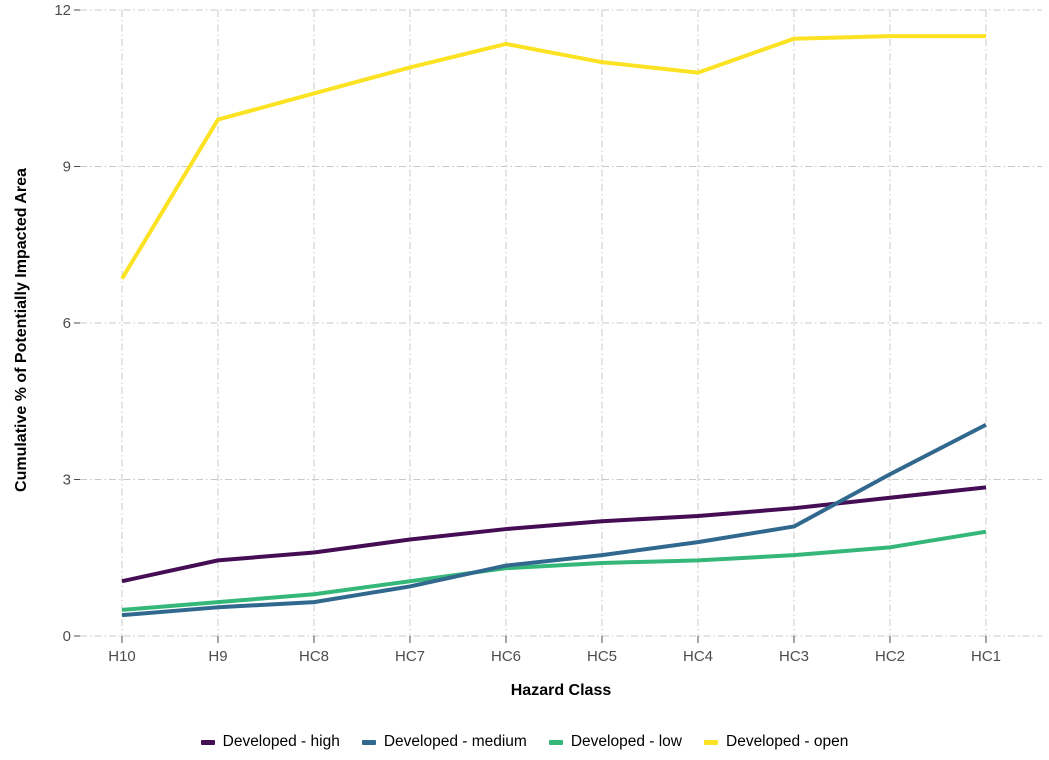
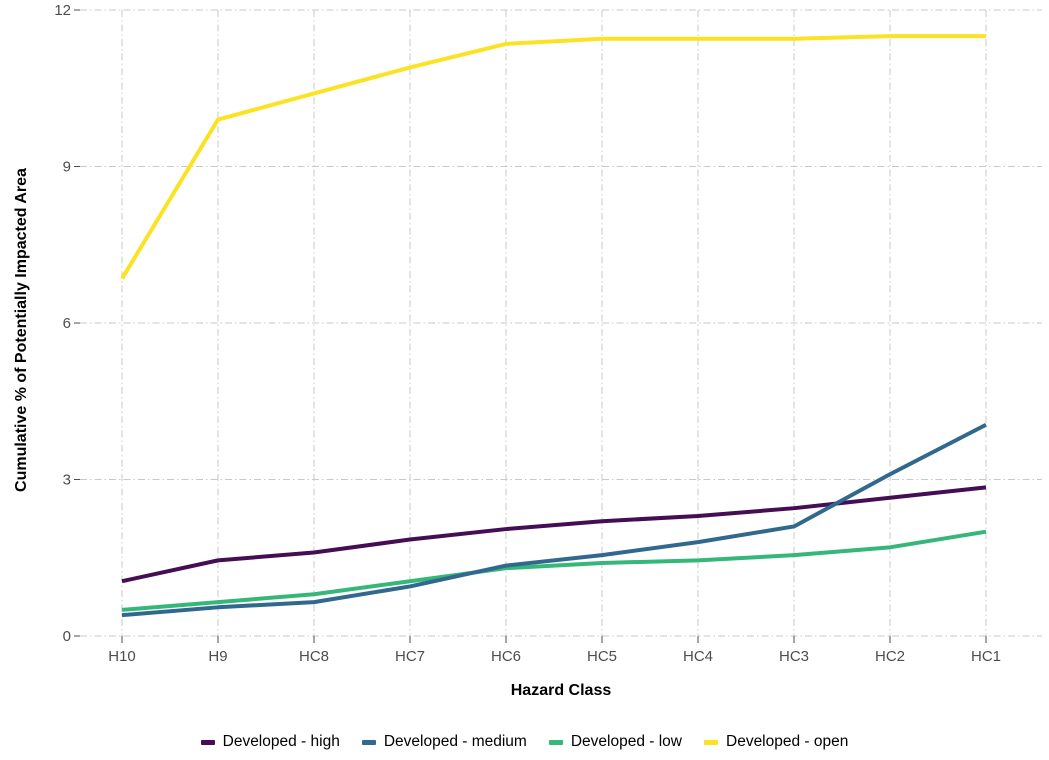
Developed - open/HC5: 11.0 -> 11.4
Developed - open/HC4: 10.8 -> 11.4
